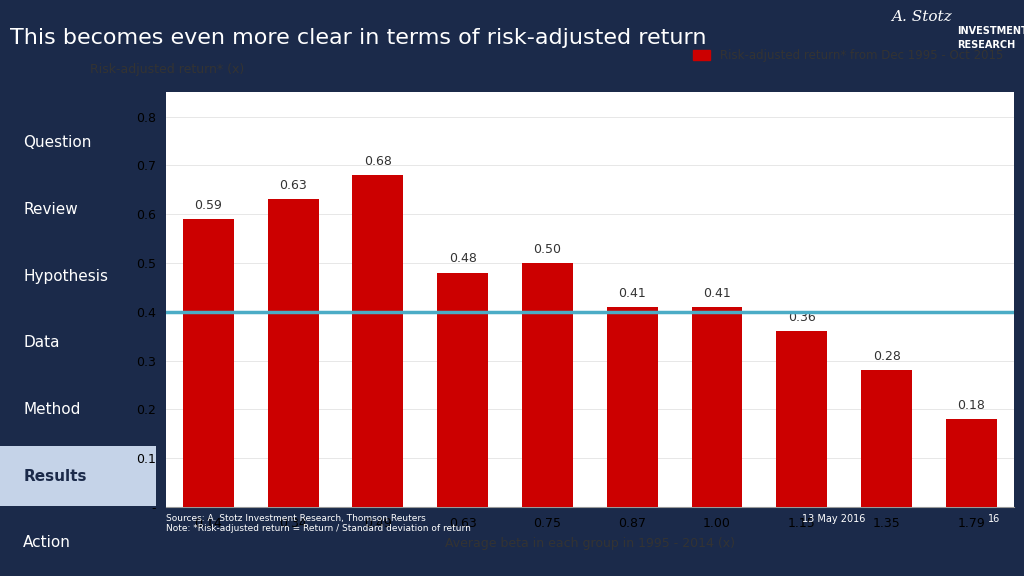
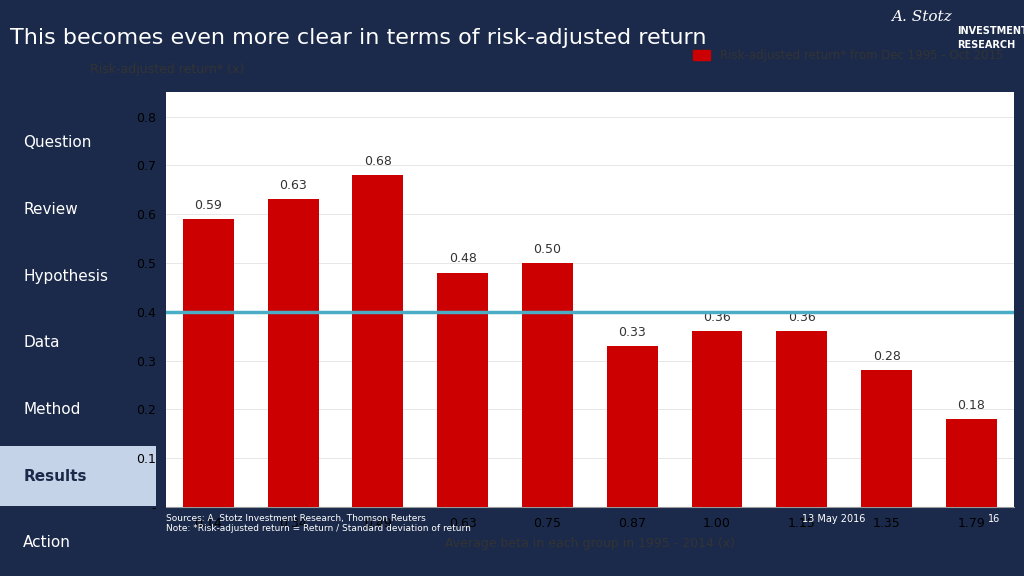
0.87: 0.41 -> 0.33
1.00: 0.41 -> 0.36
